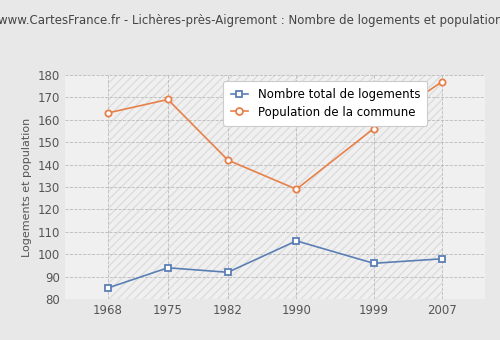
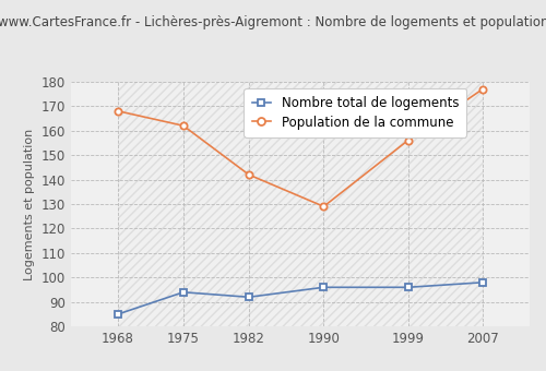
Population de la commune/1968: 163 -> 168
Population de la commune/1975: 169 -> 162
Nombre total de logements/1990: 106 -> 96
